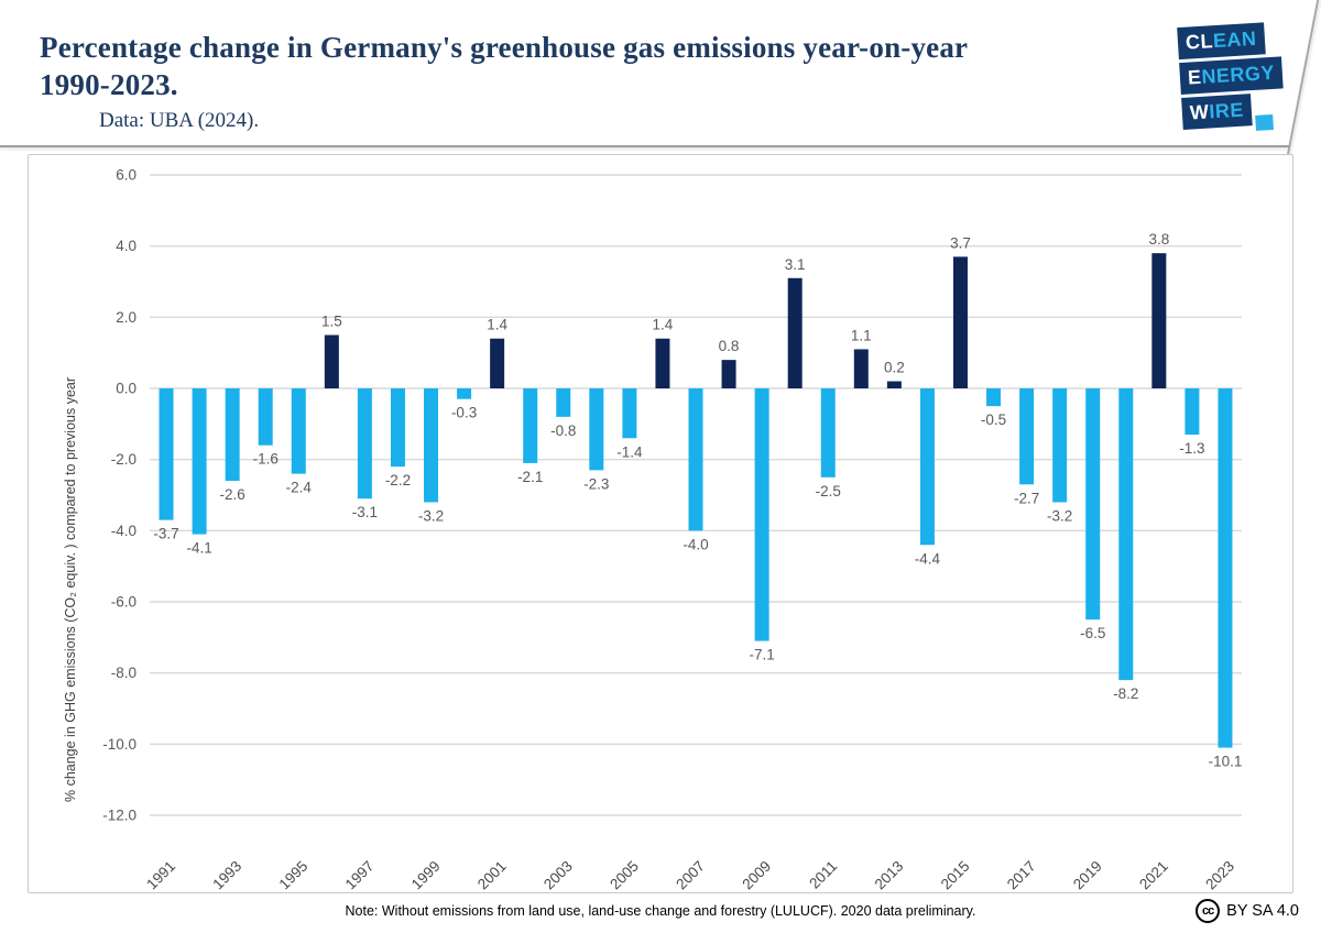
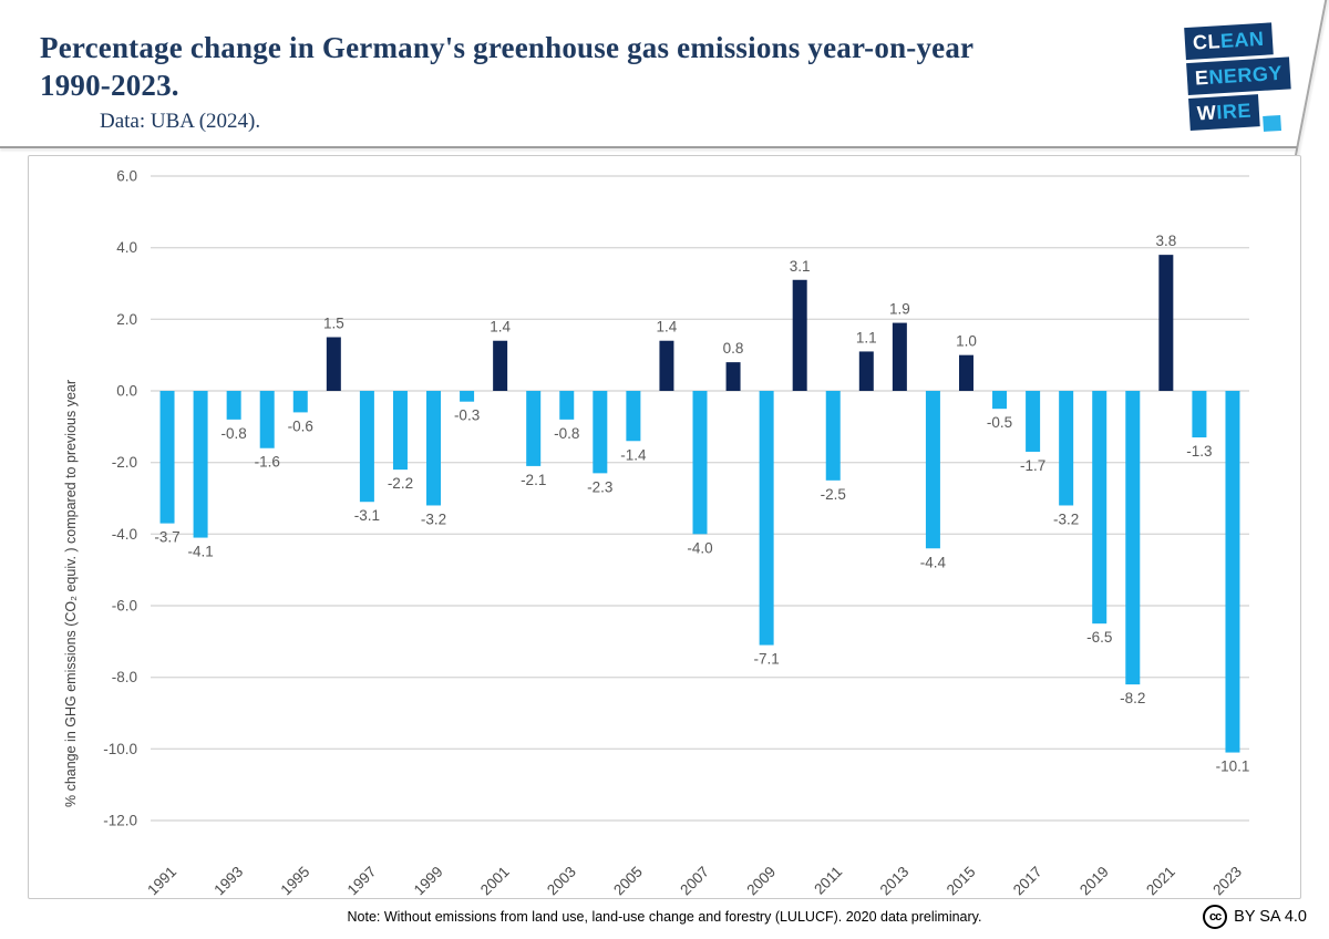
1993: -2.6 -> -0.8
1995: -2.4 -> -0.6
2013: 0.2 -> 1.9
2015: 3.7 -> 1.0
2017: -2.7 -> -1.7
